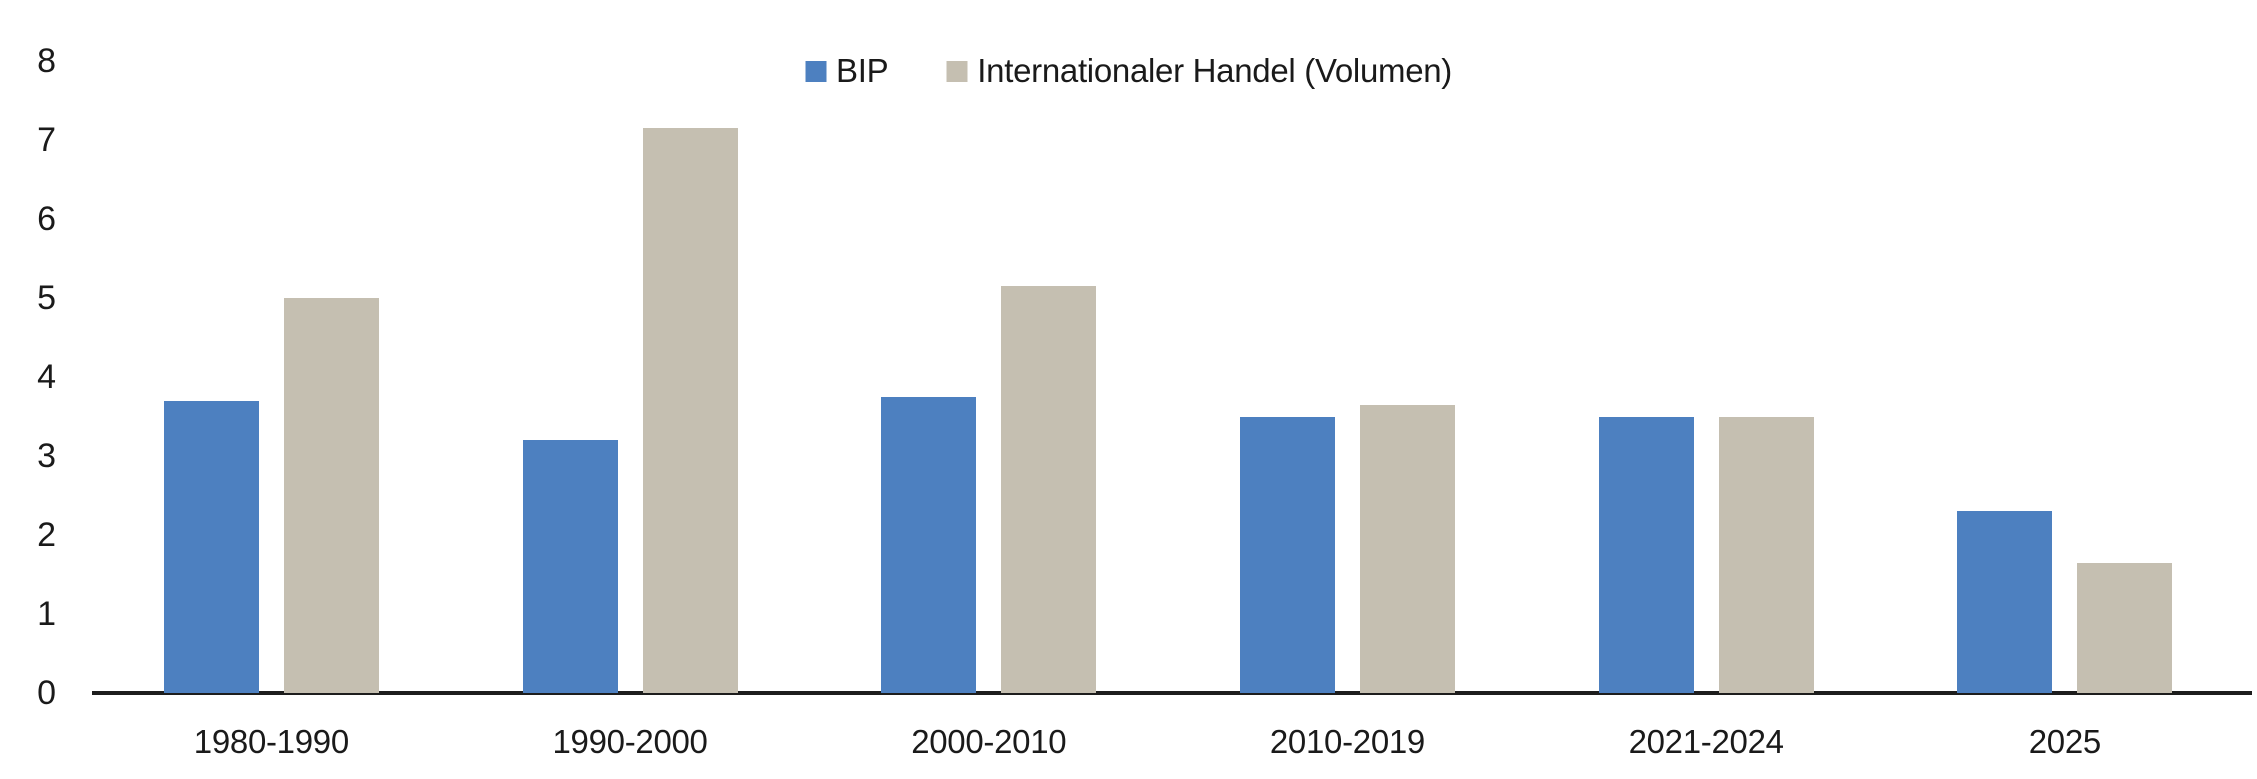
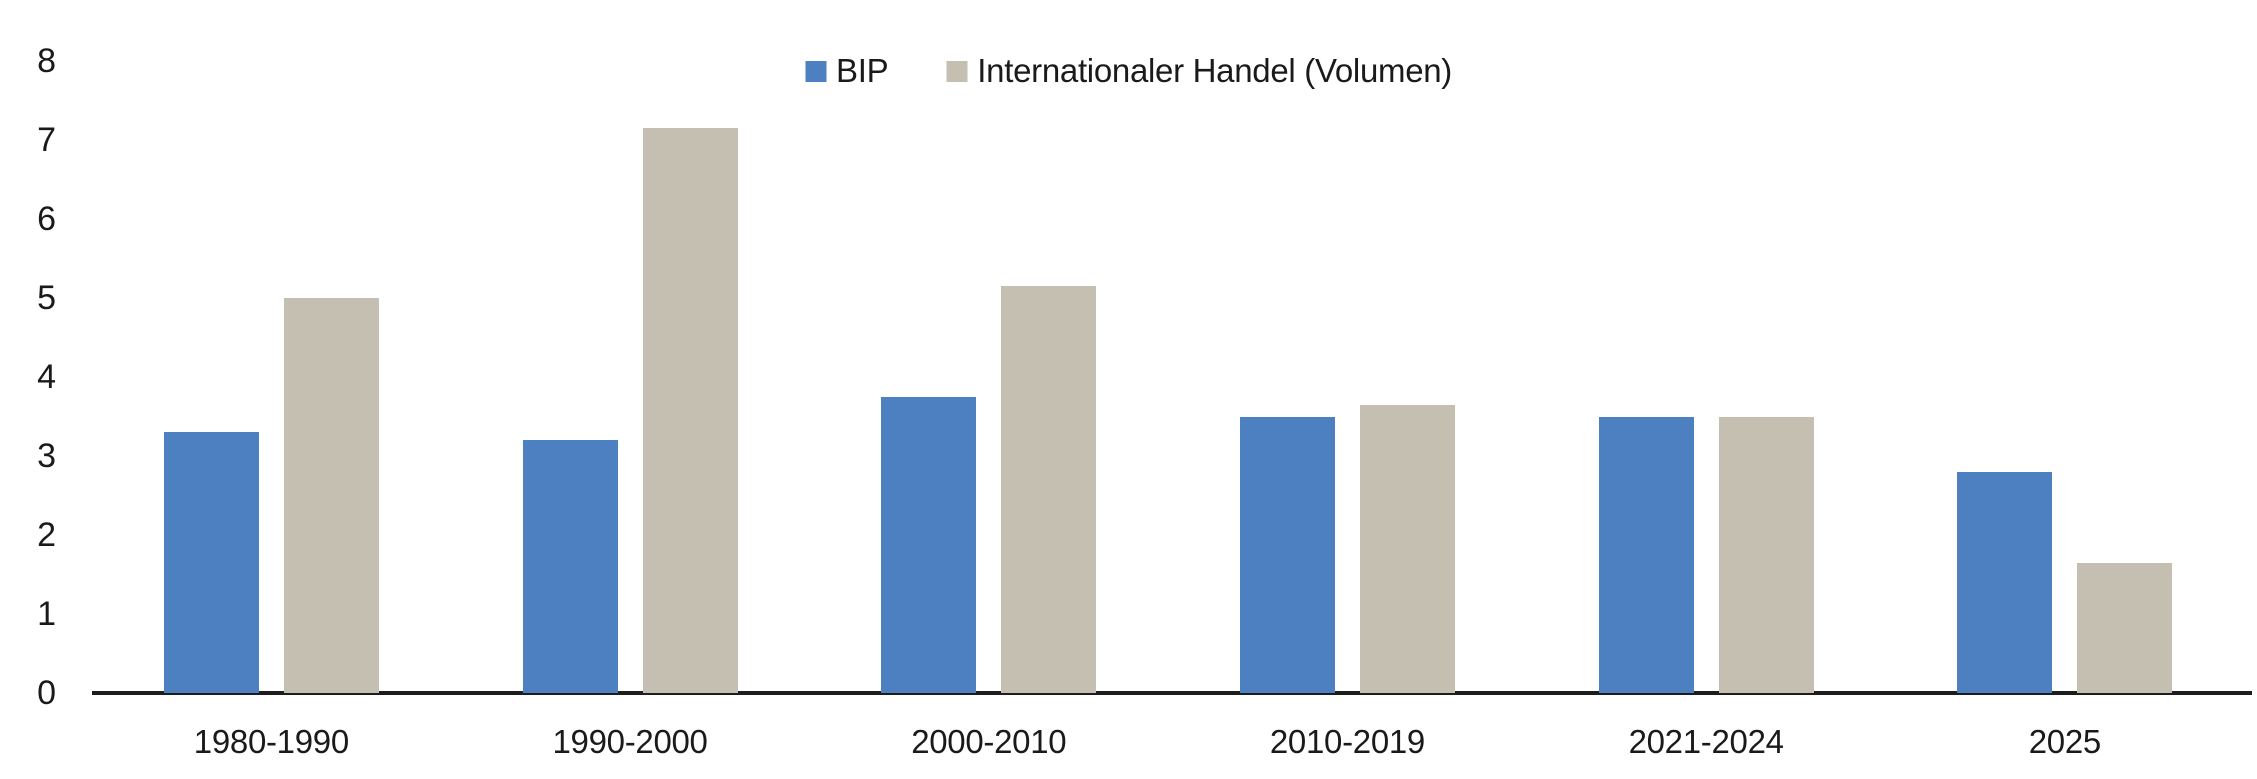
BIP/1980-1990: 3.7 -> 3.3
BIP/2025: 2.3 -> 2.8
